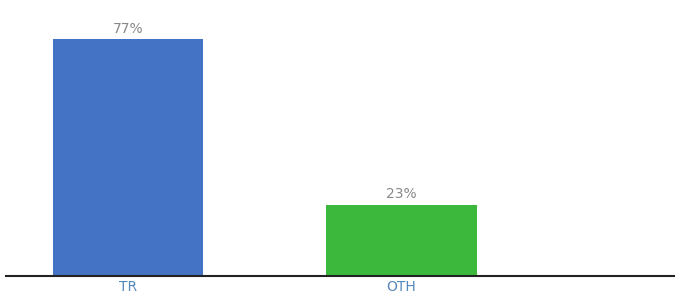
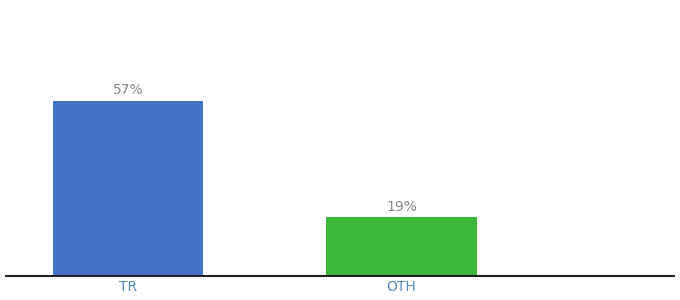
TR: 77% -> 57%
OTH: 23% -> 19%
